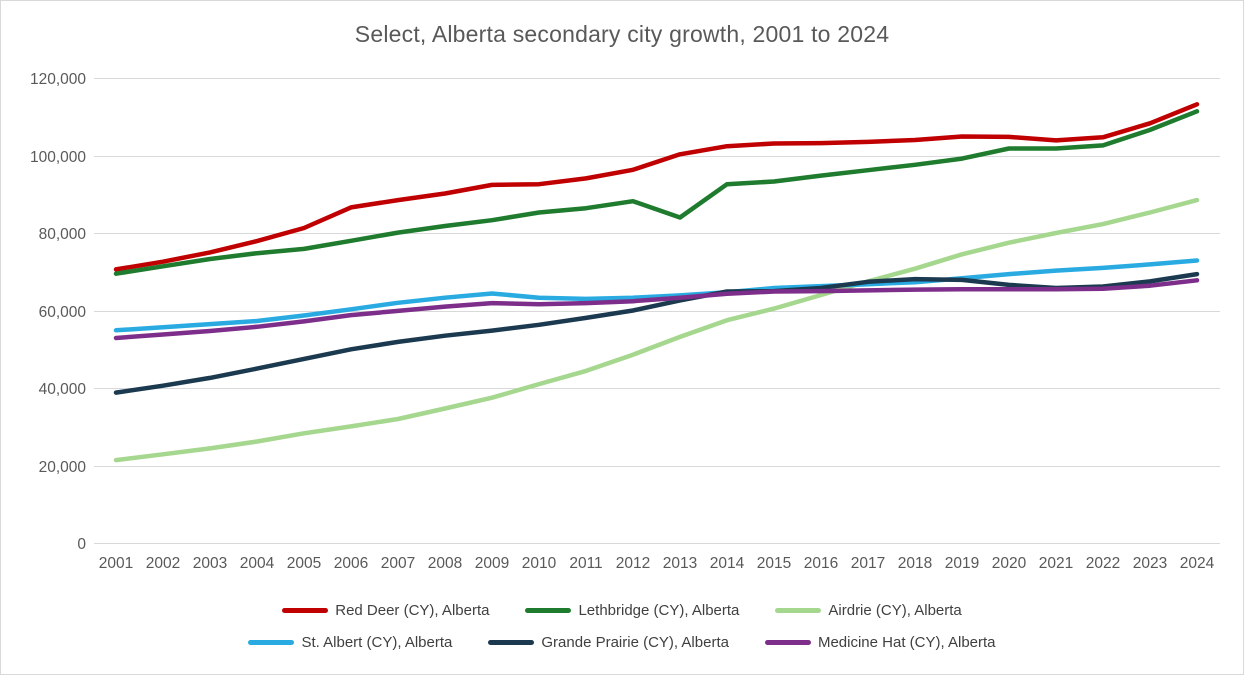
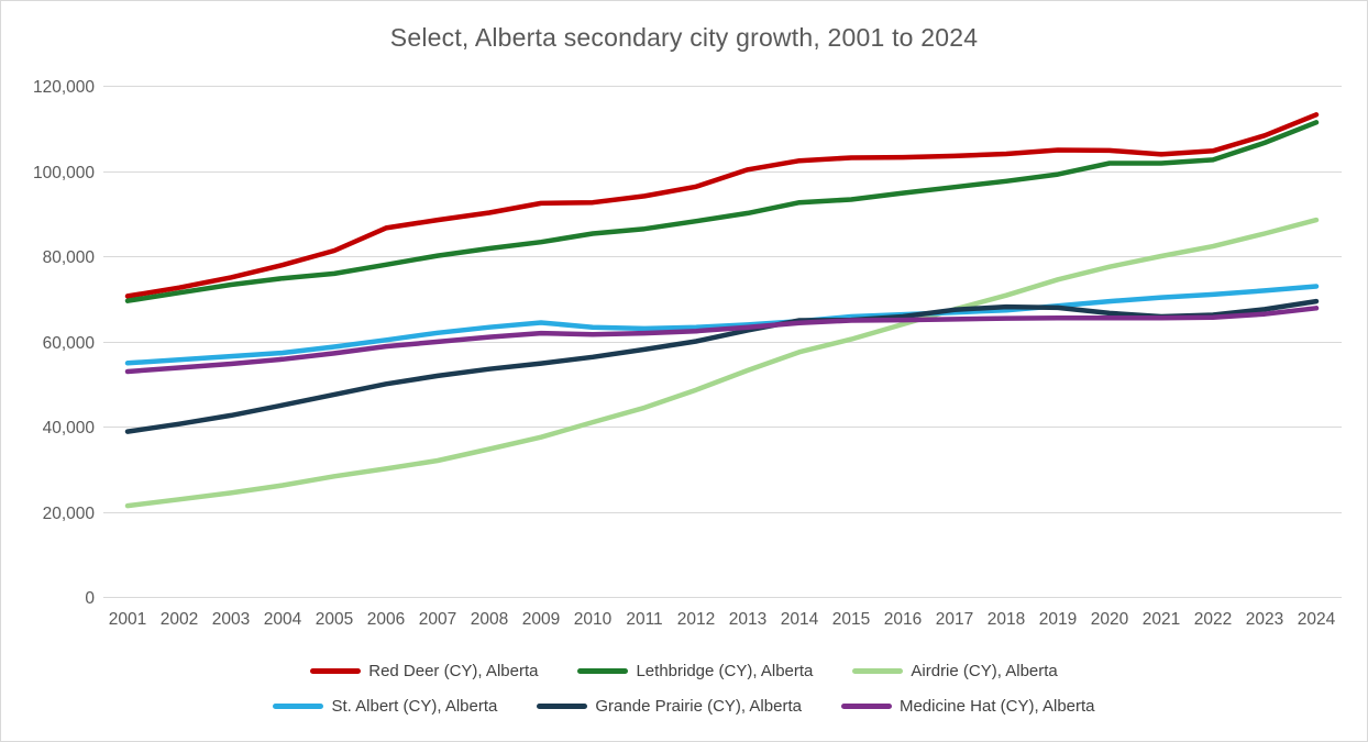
Lethbridge (CY), Alberta/2013: 84000 -> 90000
